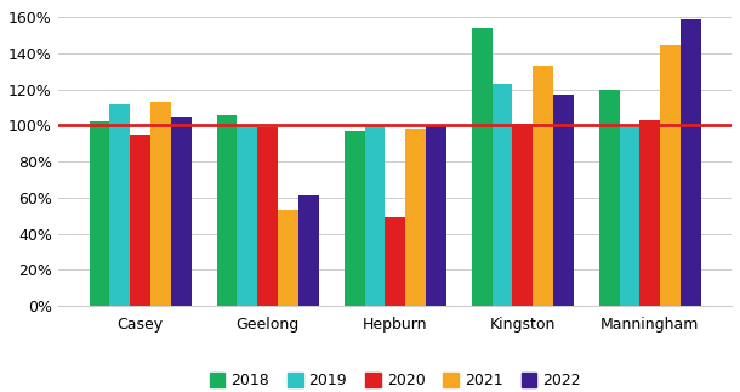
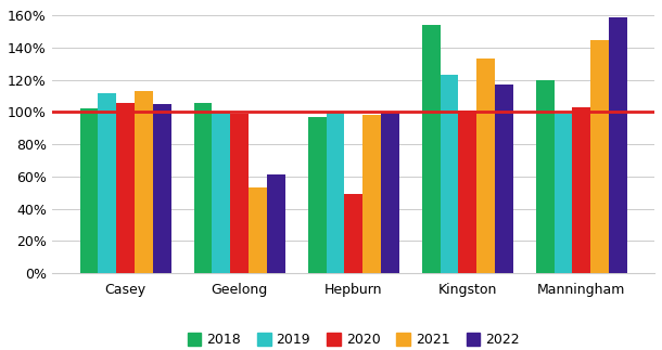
2020/Casey: 95% -> 106%
